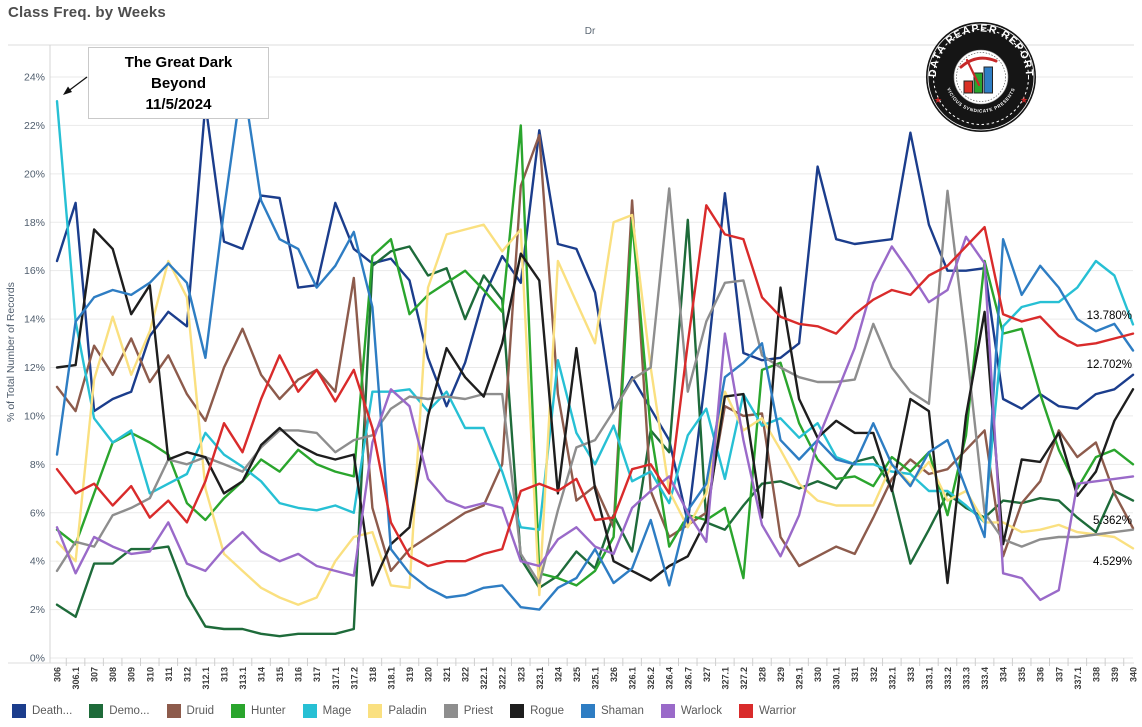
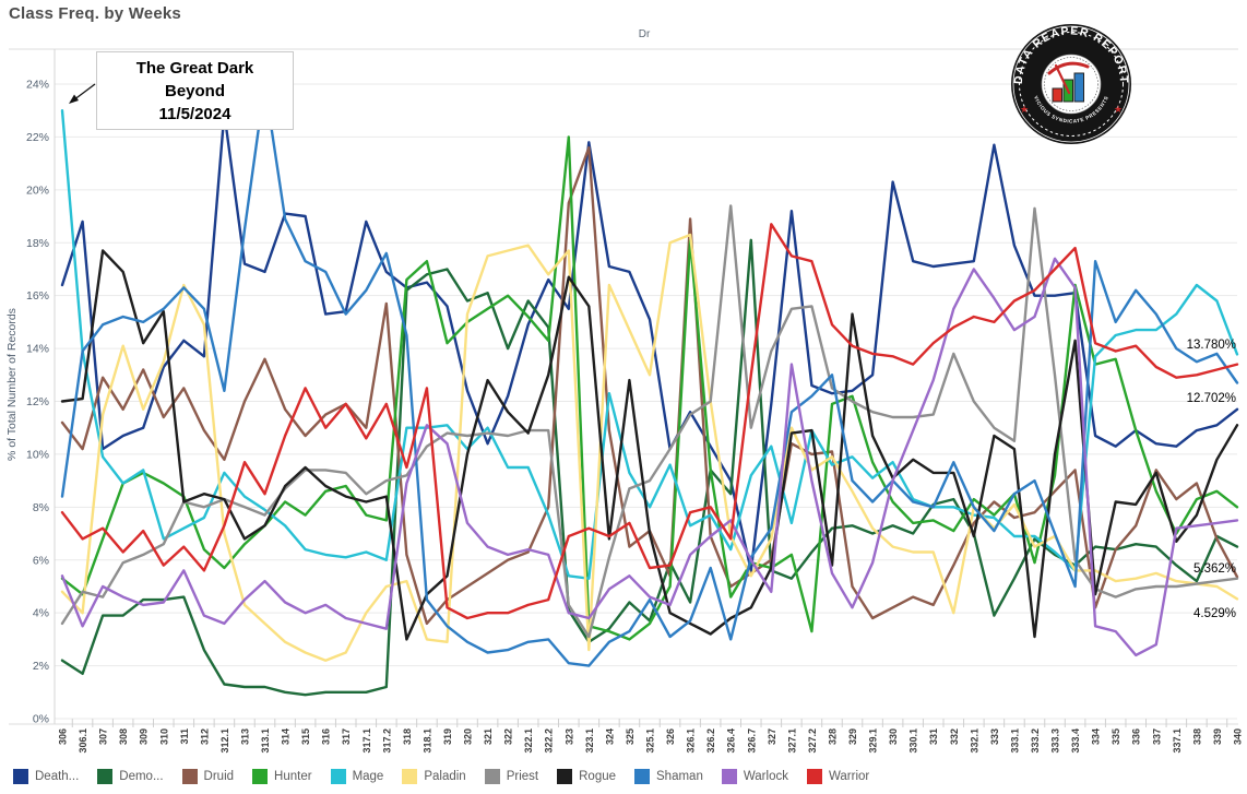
Hunter/317: 8.0% -> 8.8%
Warrior/318.1: 5.6% -> 12.5%
Paladin/332: 6.3% -> 4.0%
